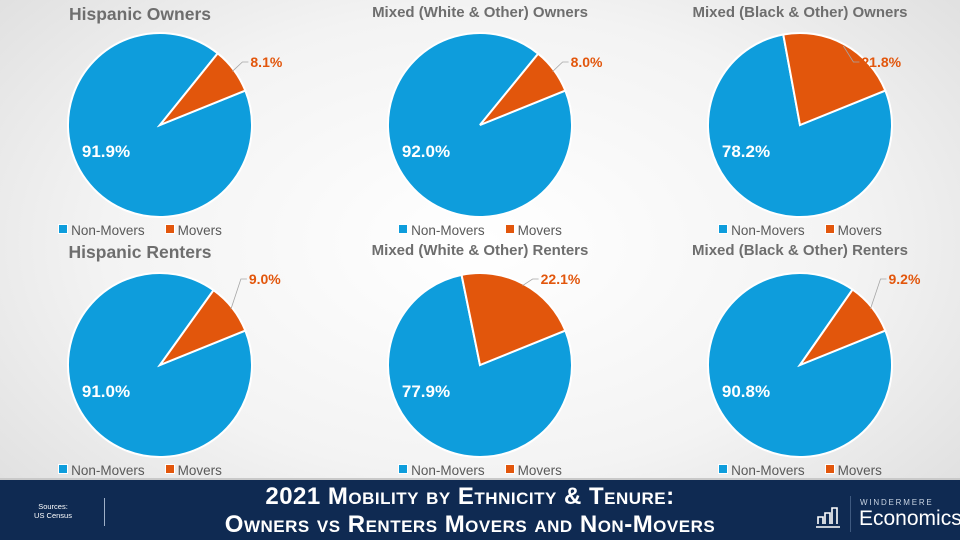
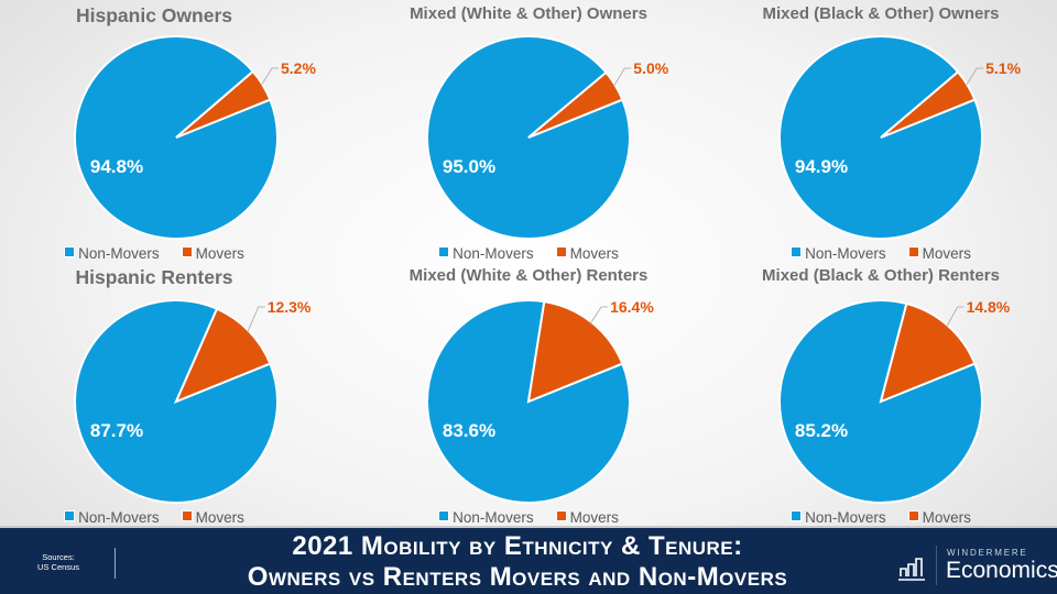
Hispanic Owners/Non-Movers: 91.9% -> 94.8%
Hispanic Owners/Movers: 8.1% -> 5.2%
Mixed (White & Other) Owners/Non-Movers: 92.0% -> 95.0%
Mixed (White & Other) Owners/Movers: 8.0% -> 5.0%
Mixed (Black & Other) Owners/Non-Movers: 78.2% -> 94.9%
Mixed (Black & Other) Owners/Movers: 21.8% -> 5.1%
Hispanic Renters/Non-Movers: 91.0% -> 87.7%
Hispanic Renters/Movers: 9.0% -> 12.3%
Mixed (White & Other) Renters/Non-Movers: 77.9% -> 83.6%
Mixed (White & Other) Renters/Movers: 22.1% -> 16.4%
Mixed (Black & Other) Renters/Non-Movers: 90.8% -> 85.2%
Mixed (Black & Other) Renters/Movers: 9.2% -> 14.8%
